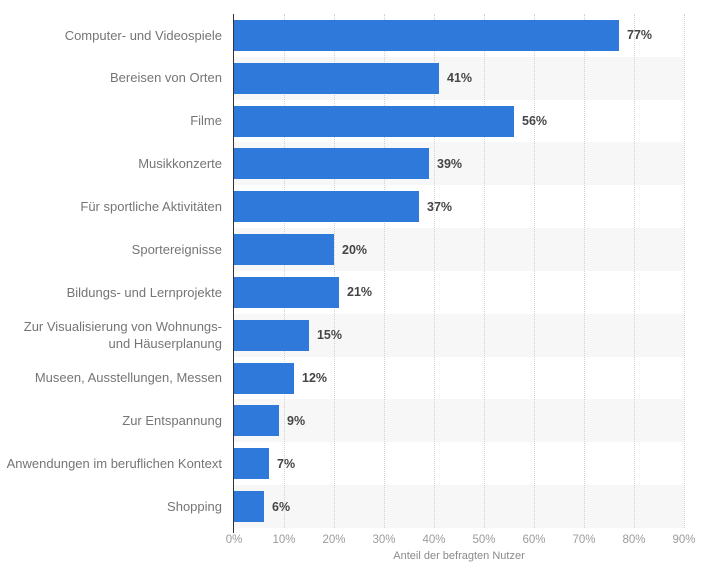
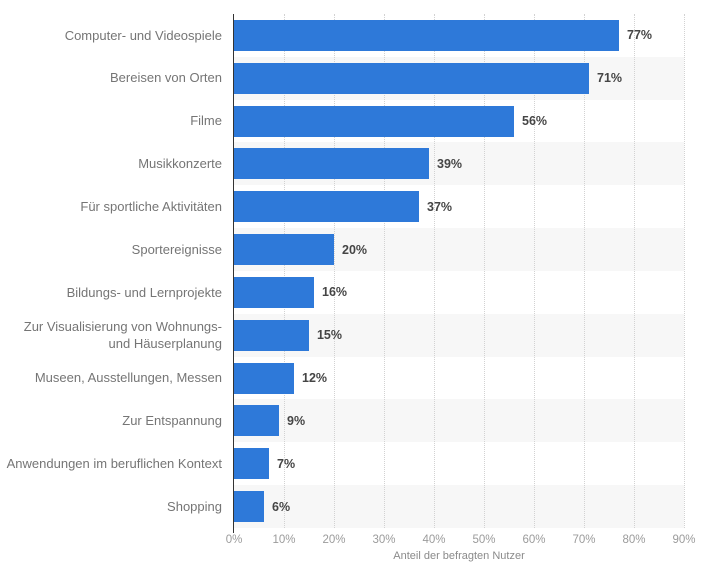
Bereisen von Orten: 41% -> 71%
Bildungs- und Lernprojekte: 21% -> 16%
